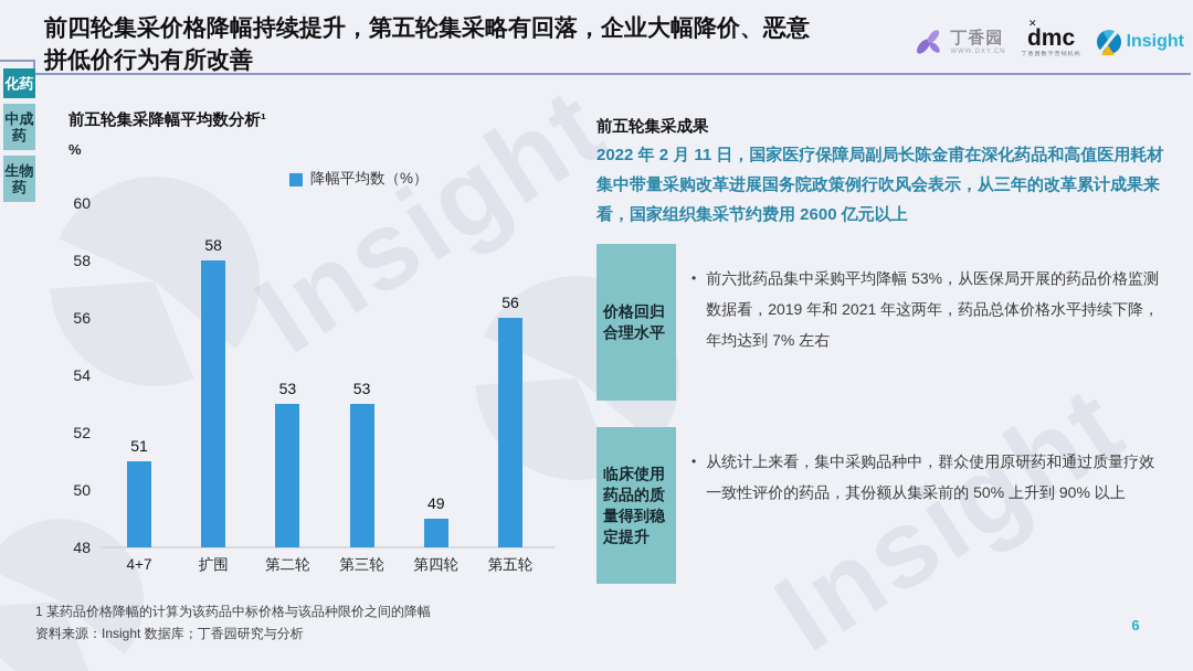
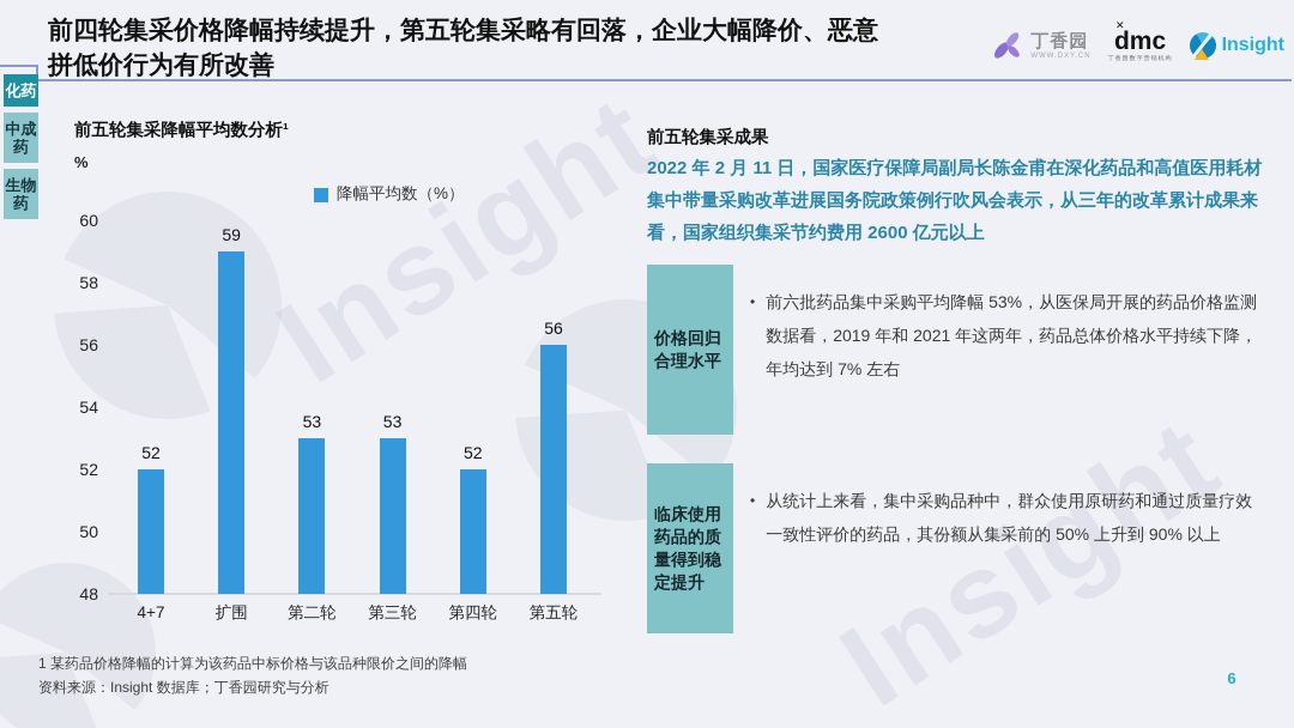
4+7: 51 -> 52
扩围: 58 -> 59
第四轮: 49 -> 52
